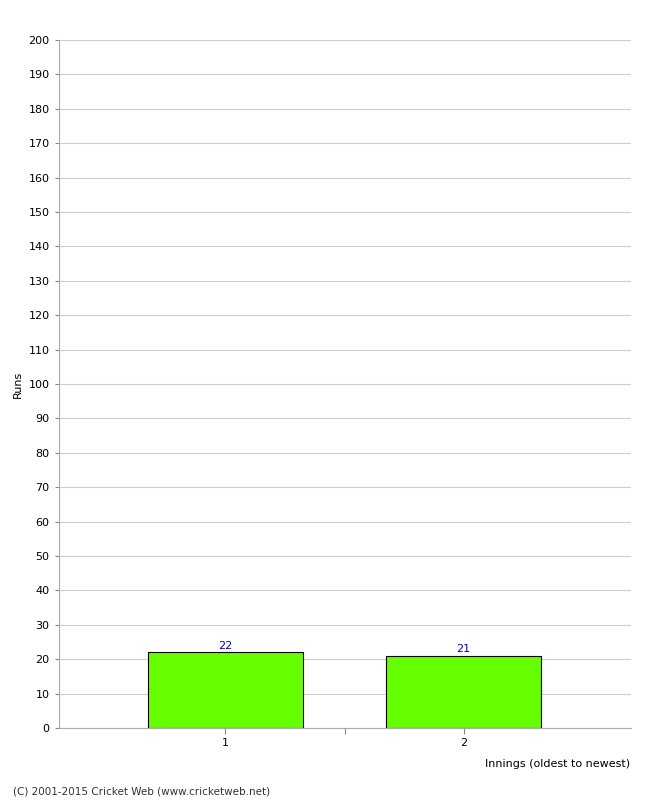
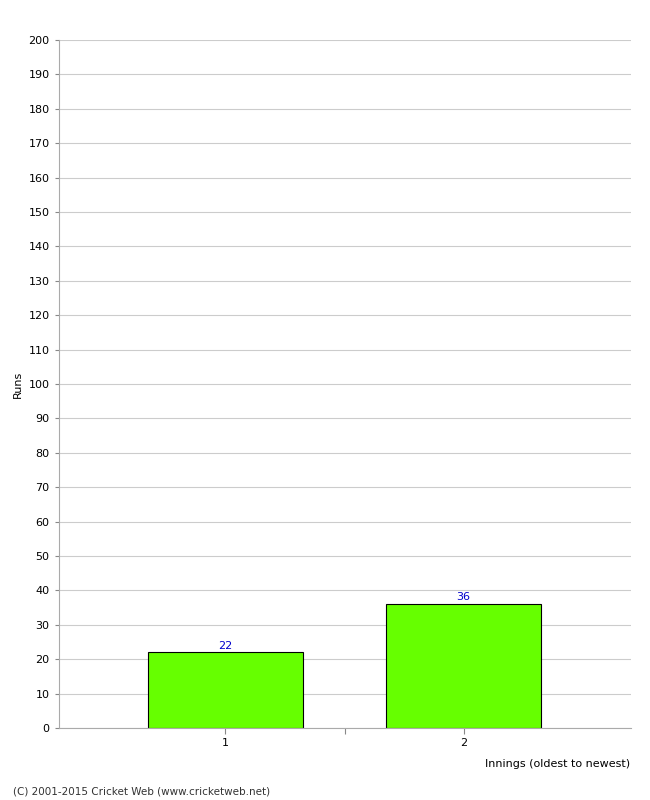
2: 21 -> 36
